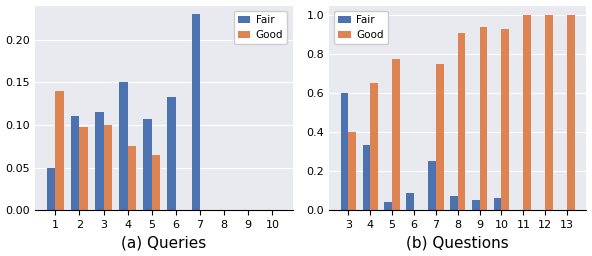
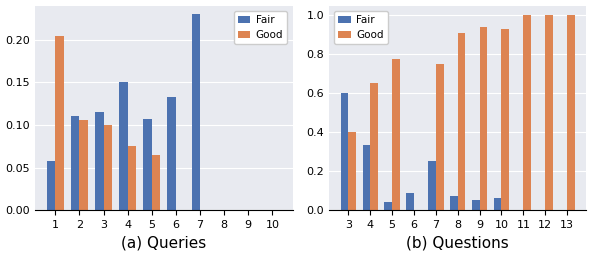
Fair/1: 0.050 -> 0.058
Good/1: 0.140 -> 0.204
Good/2: 0.098 -> 0.106
